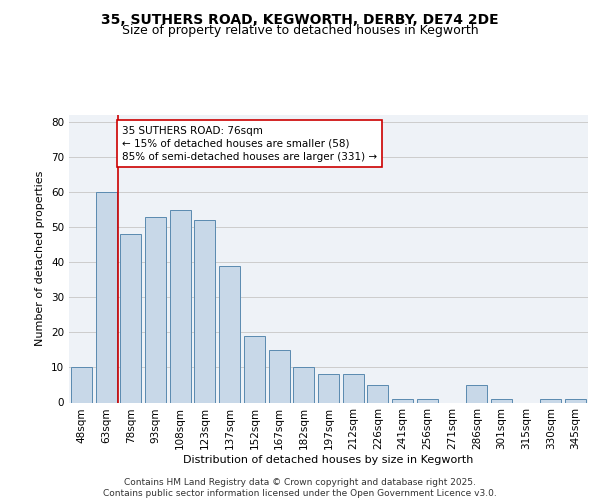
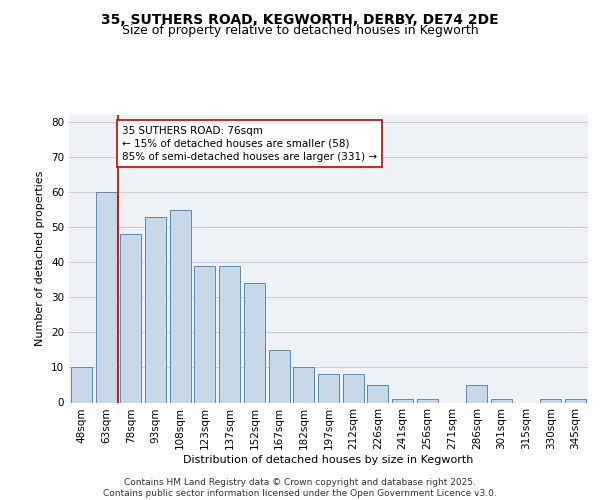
123sqm: 52 -> 39
152sqm: 19 -> 34
